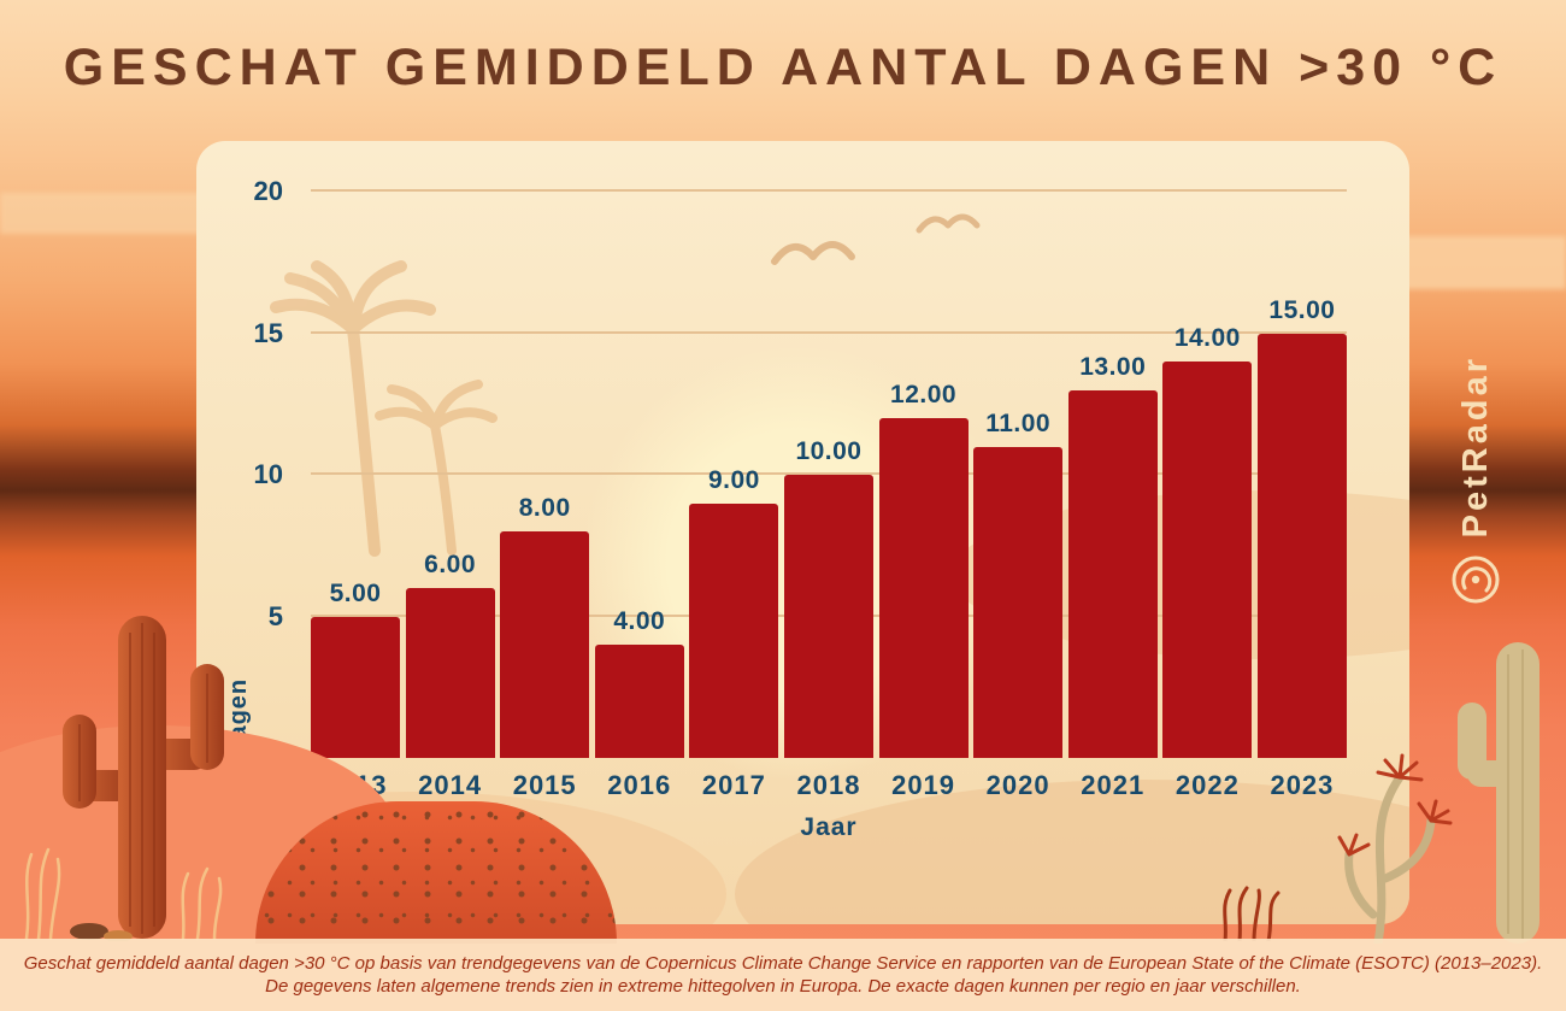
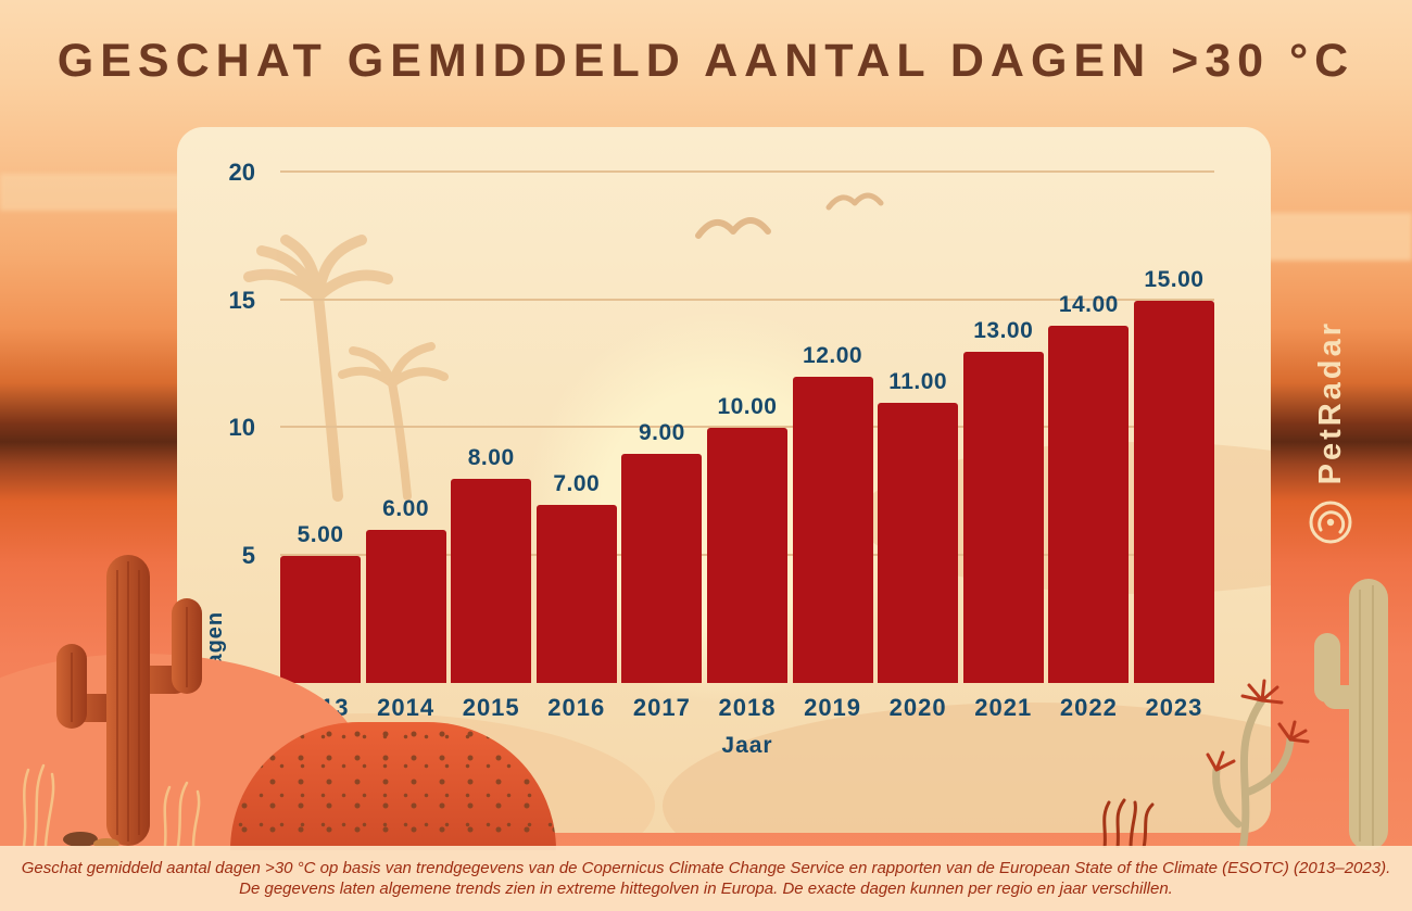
2016: 4.00 -> 7.00
